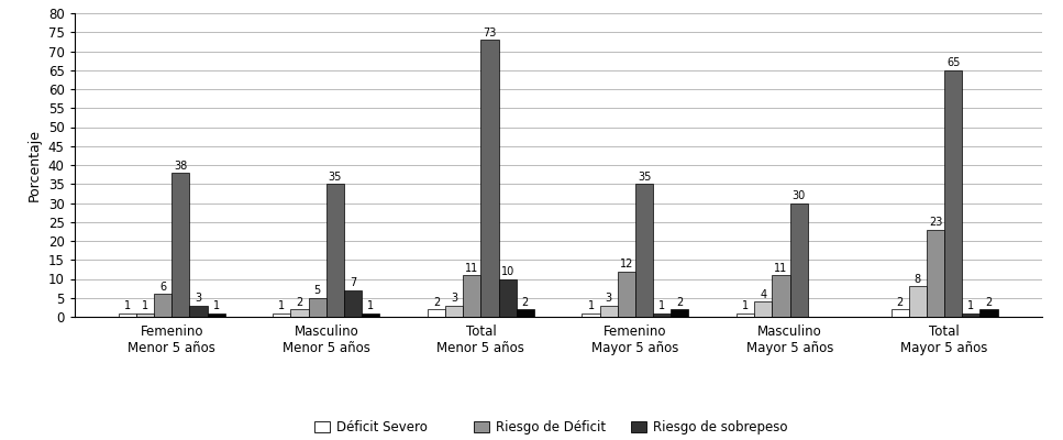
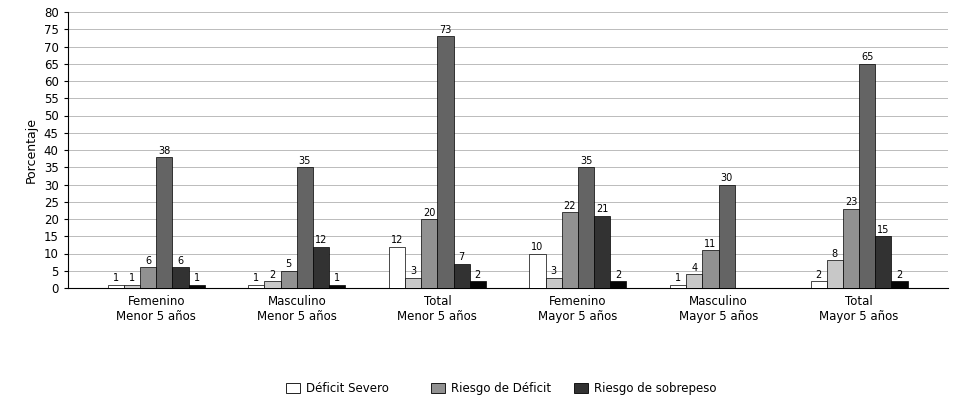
Riesgo de sobrepeso/Femenino Menor 5 años: 3 -> 6
Riesgo de sobrepeso/Masculino Menor 5 años: 7 -> 12
Déficit Severo/Total Menor 5 años: 2 -> 12
Riesgo de Déficit/Total Menor 5 años: 11 -> 20
Riesgo de sobrepeso/Total Menor 5 años: 10 -> 7
Déficit Severo/Femenino Mayor 5 años: 1 -> 10
Riesgo de Déficit/Femenino Mayor 5 años: 12 -> 22
Riesgo de sobrepeso/Femenino Mayor 5 años: 1 -> 21
Riesgo de sobrepeso/Total Mayor 5 años: 1 -> 15
